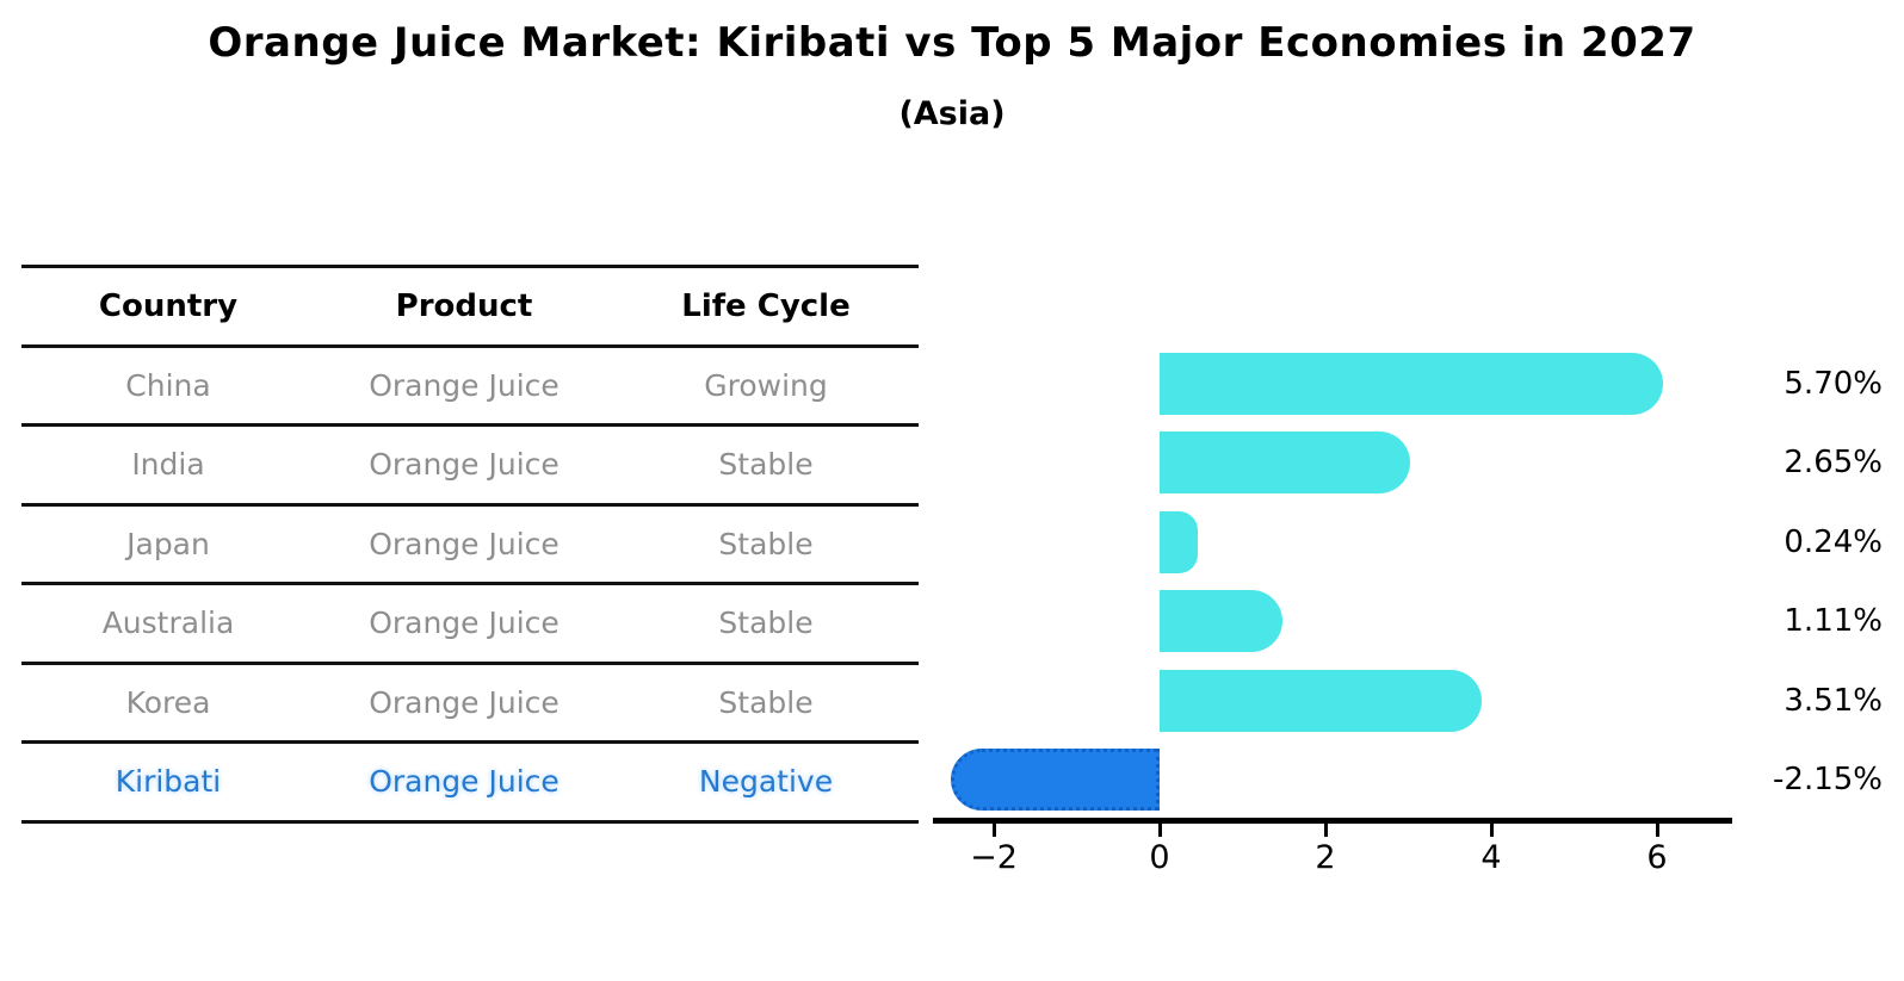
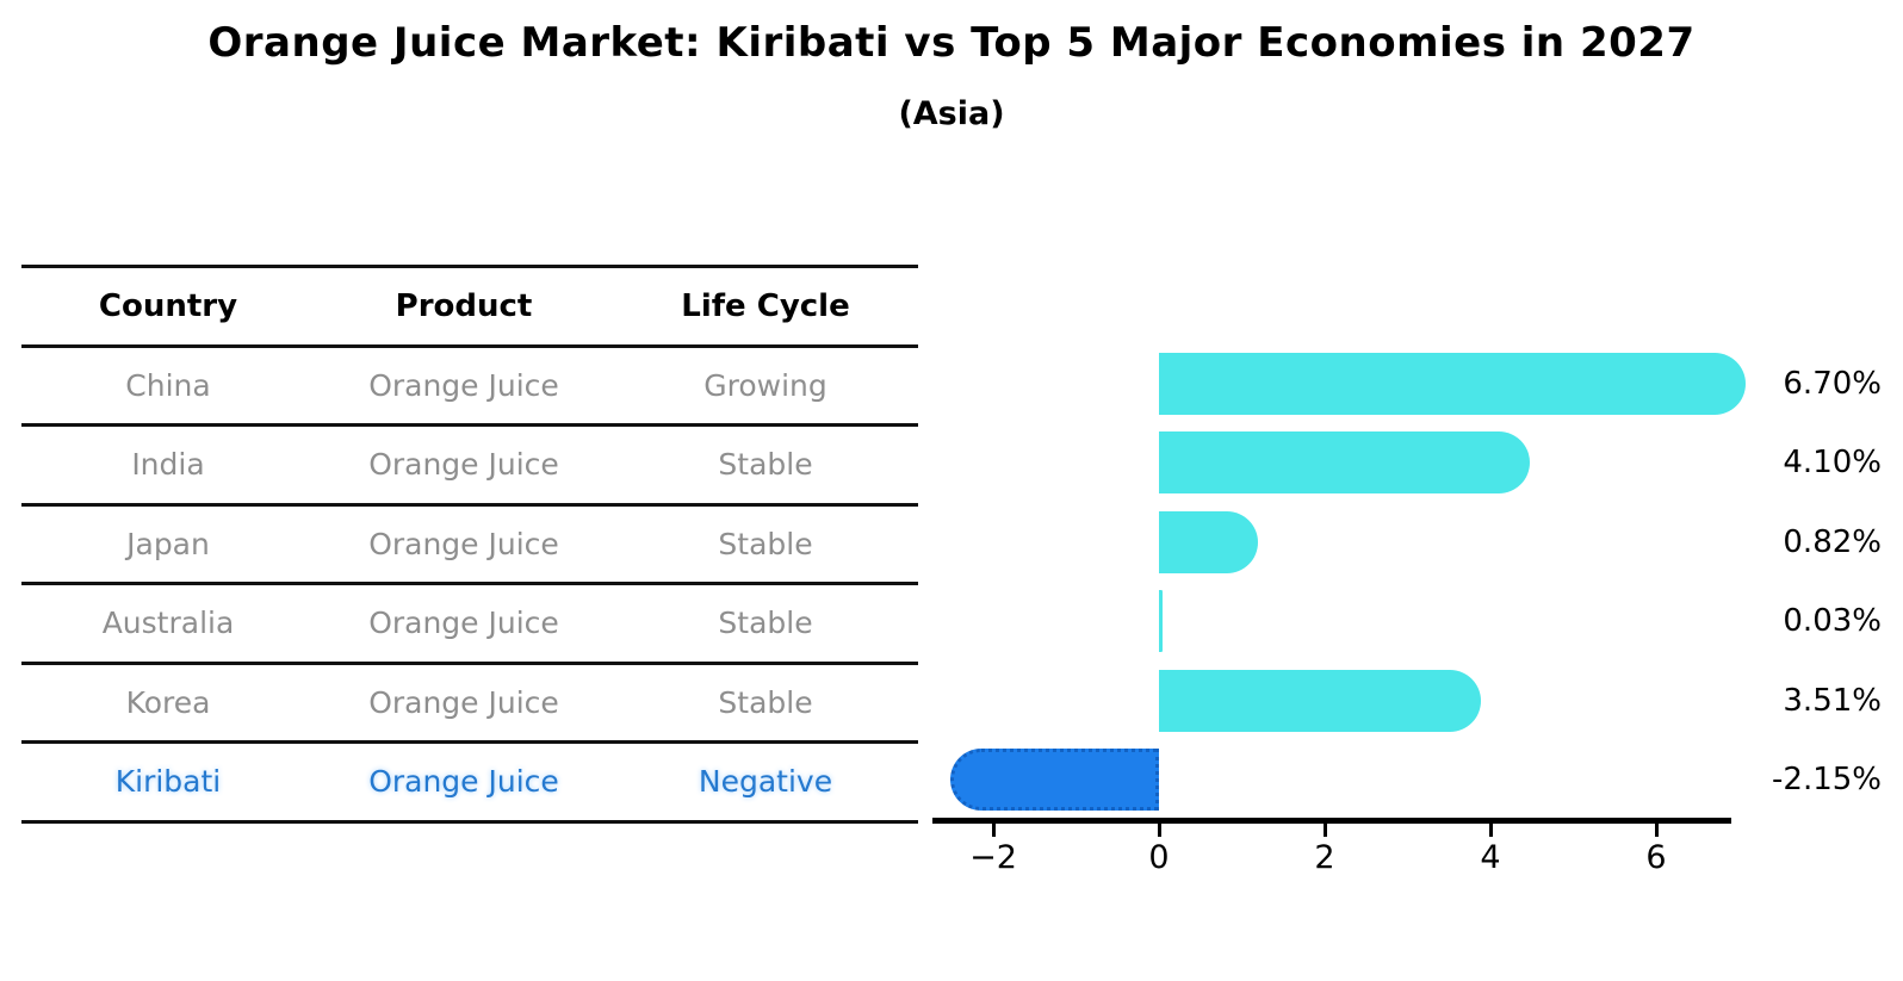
China: 5.70% -> 6.70%
India: 2.65% -> 4.10%
Japan: 0.24% -> 0.82%
Australia: 1.11% -> 0.03%
